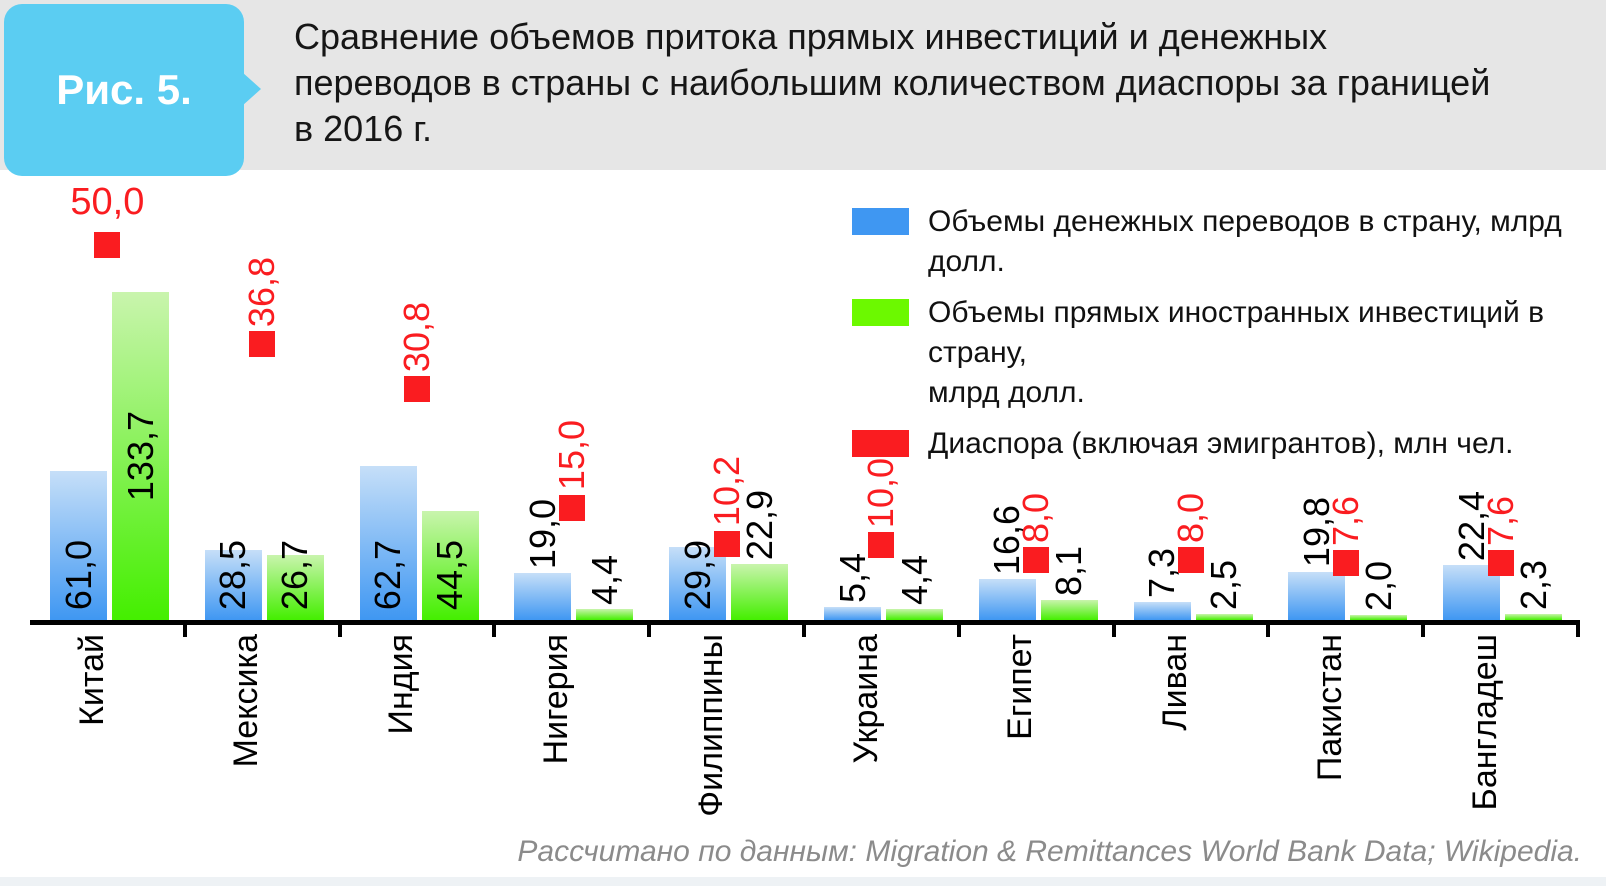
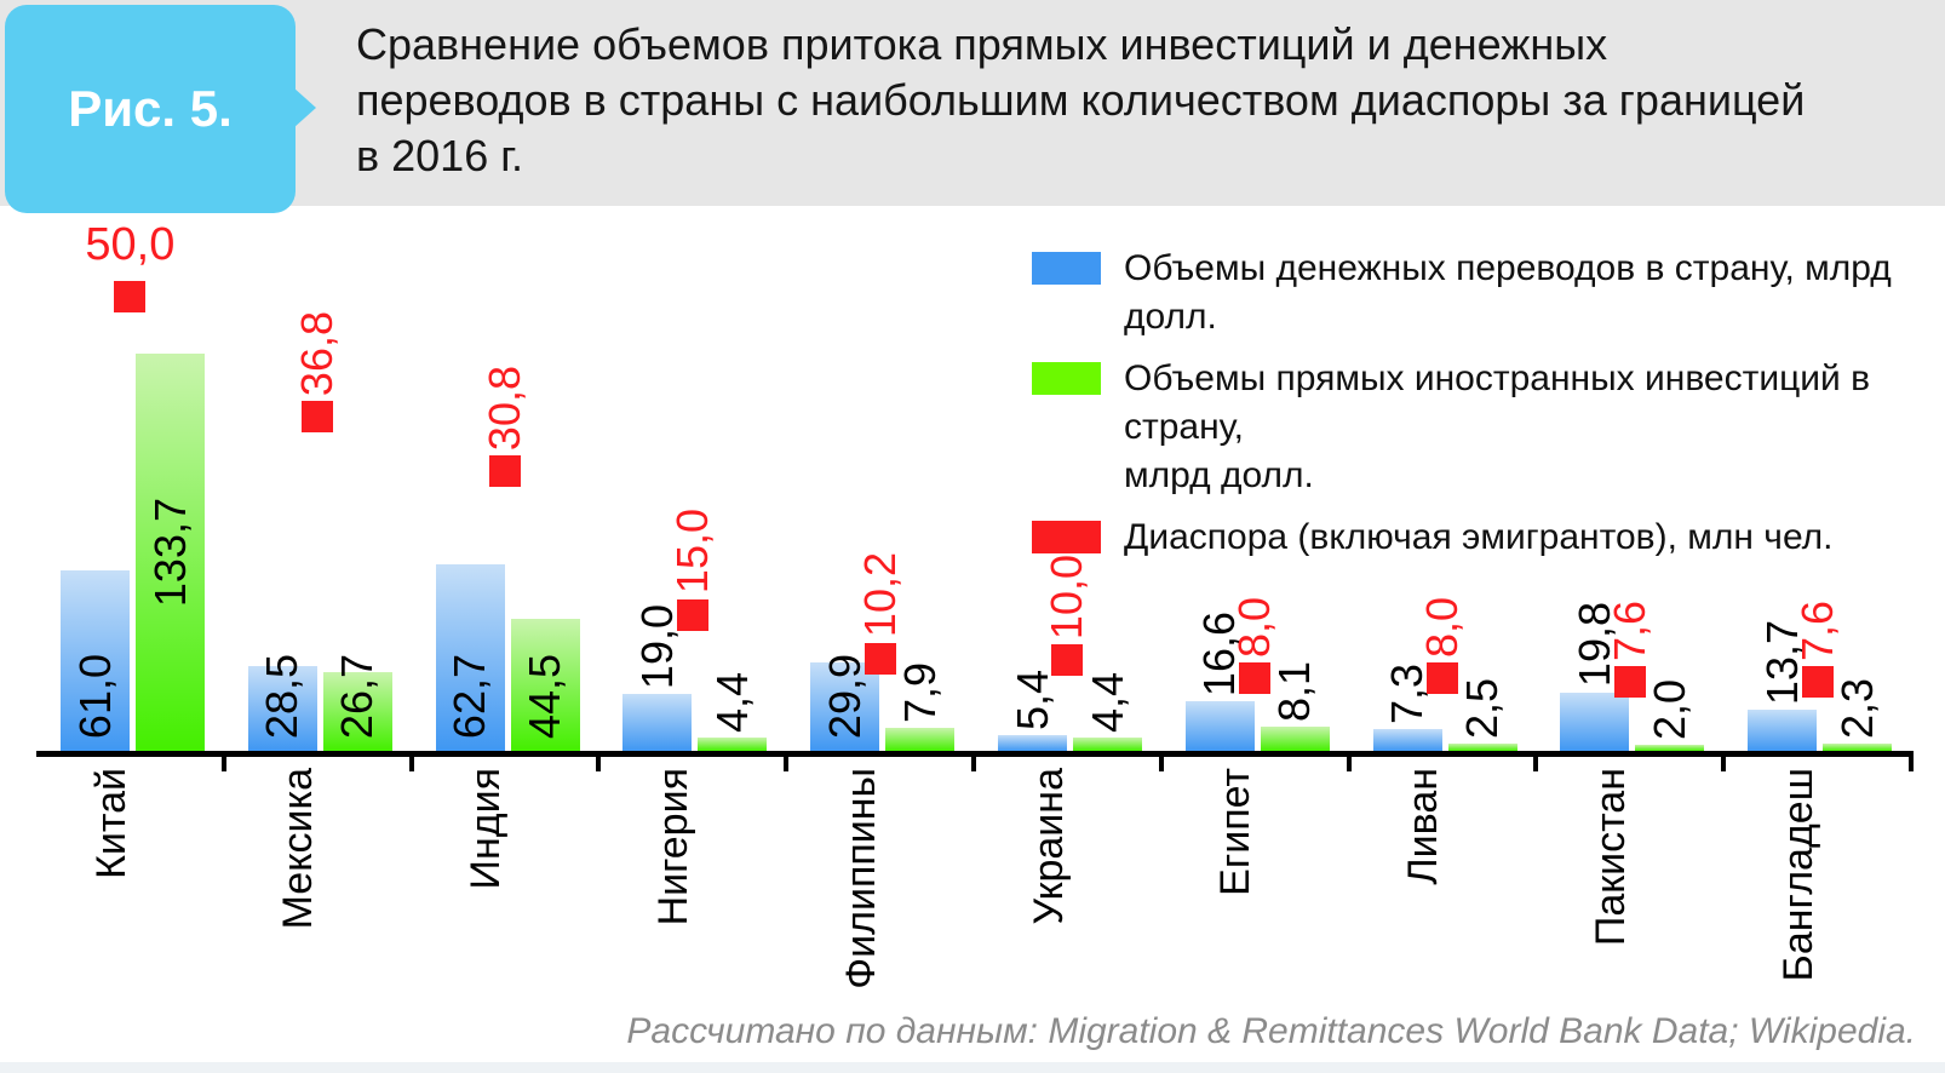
Объемы прямых иностранных инвестиций в страну, млрд долл./Филиппины: 22,9 -> 7,9
Объемы денежных переводов в страну, млрд долл./Бангладеш: 22,4 -> 13,7
